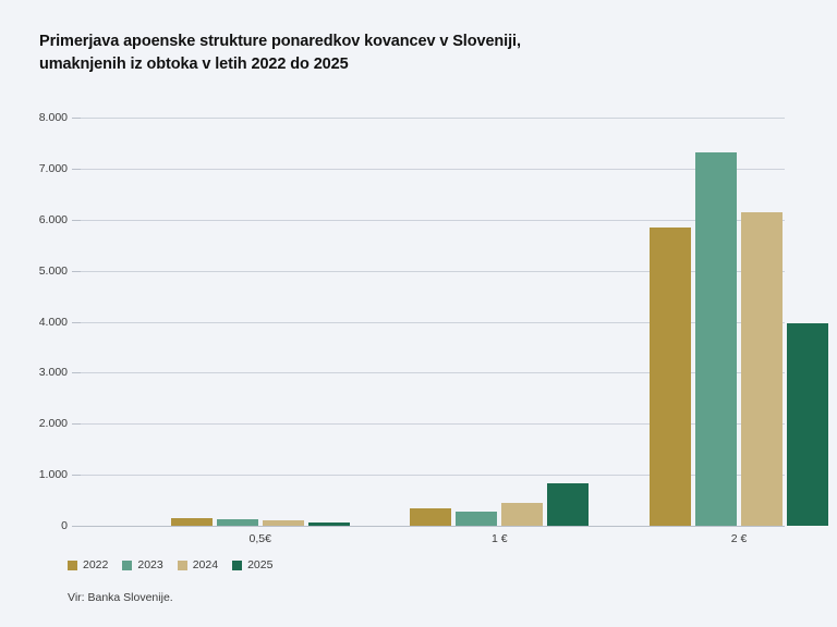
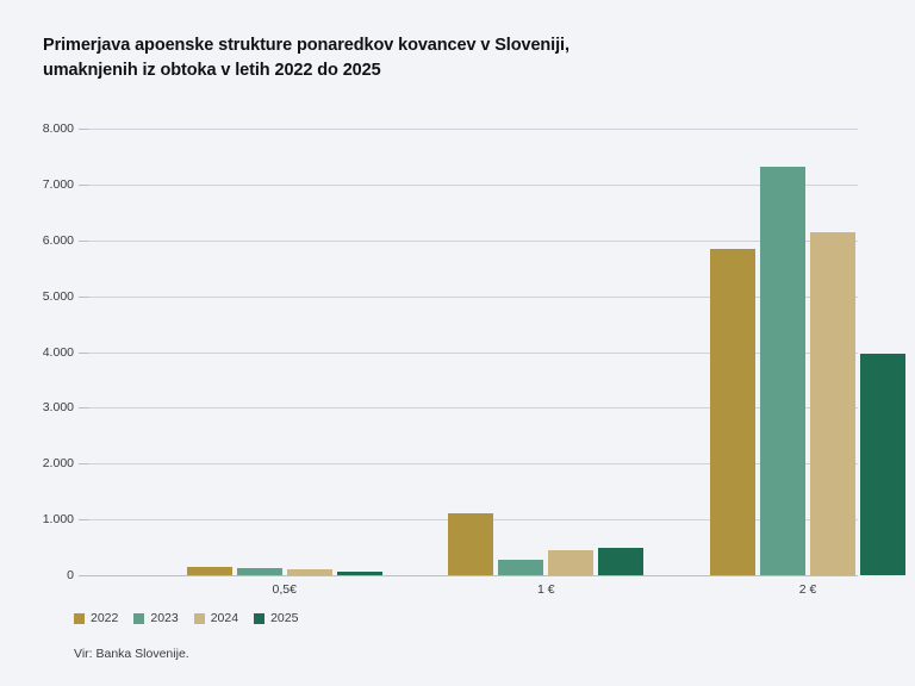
2022/1 €: 300 -> 1100
2025/1 €: 800 -> 500
